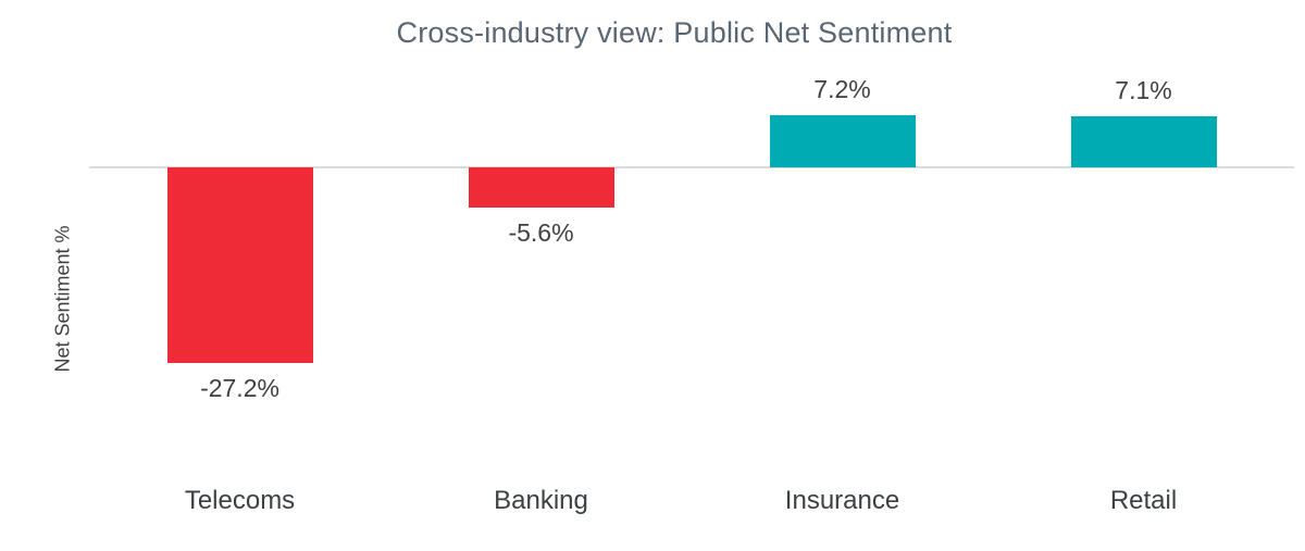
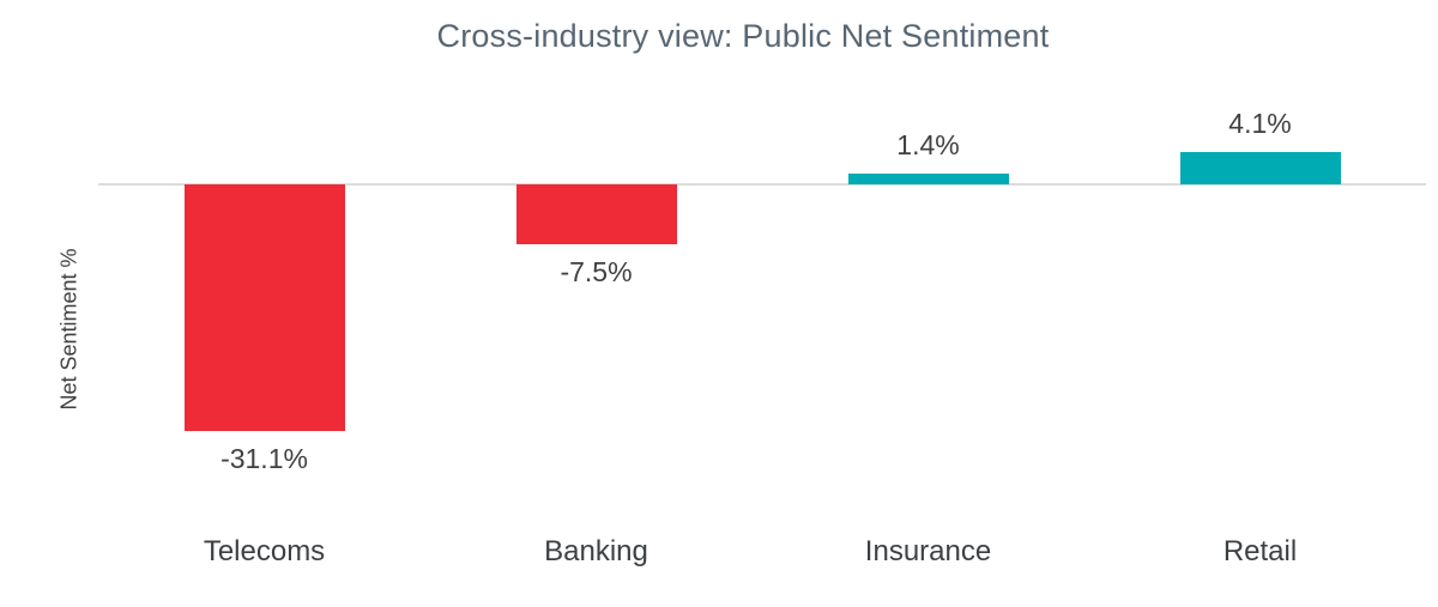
Telecoms: -27.2% -> -31.1%
Banking: -5.6% -> -7.5%
Insurance: 7.2% -> 1.4%
Retail: 7.1% -> 4.1%
